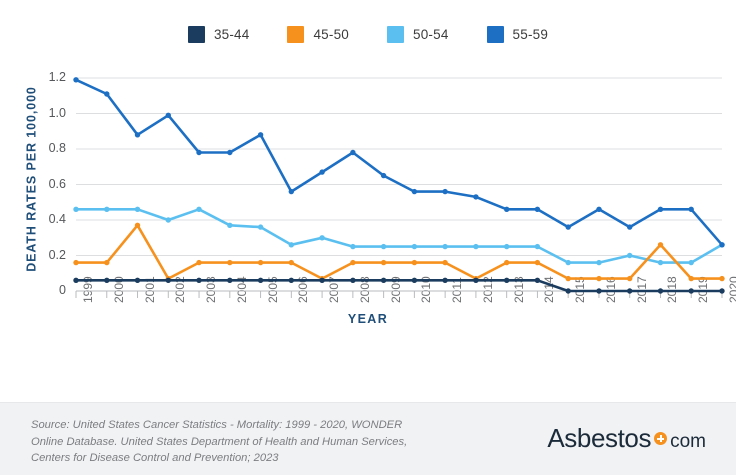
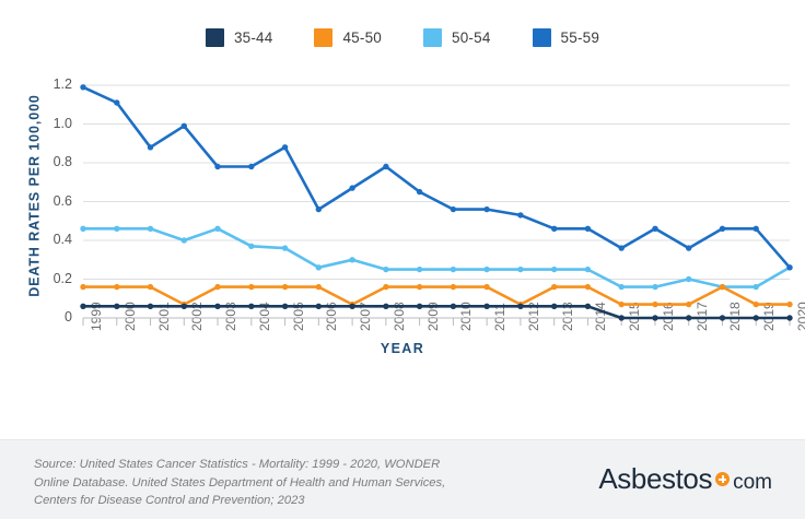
45-50/2001: 0.37 -> 0.16
45-50/2018: 0.26 -> 0.16
